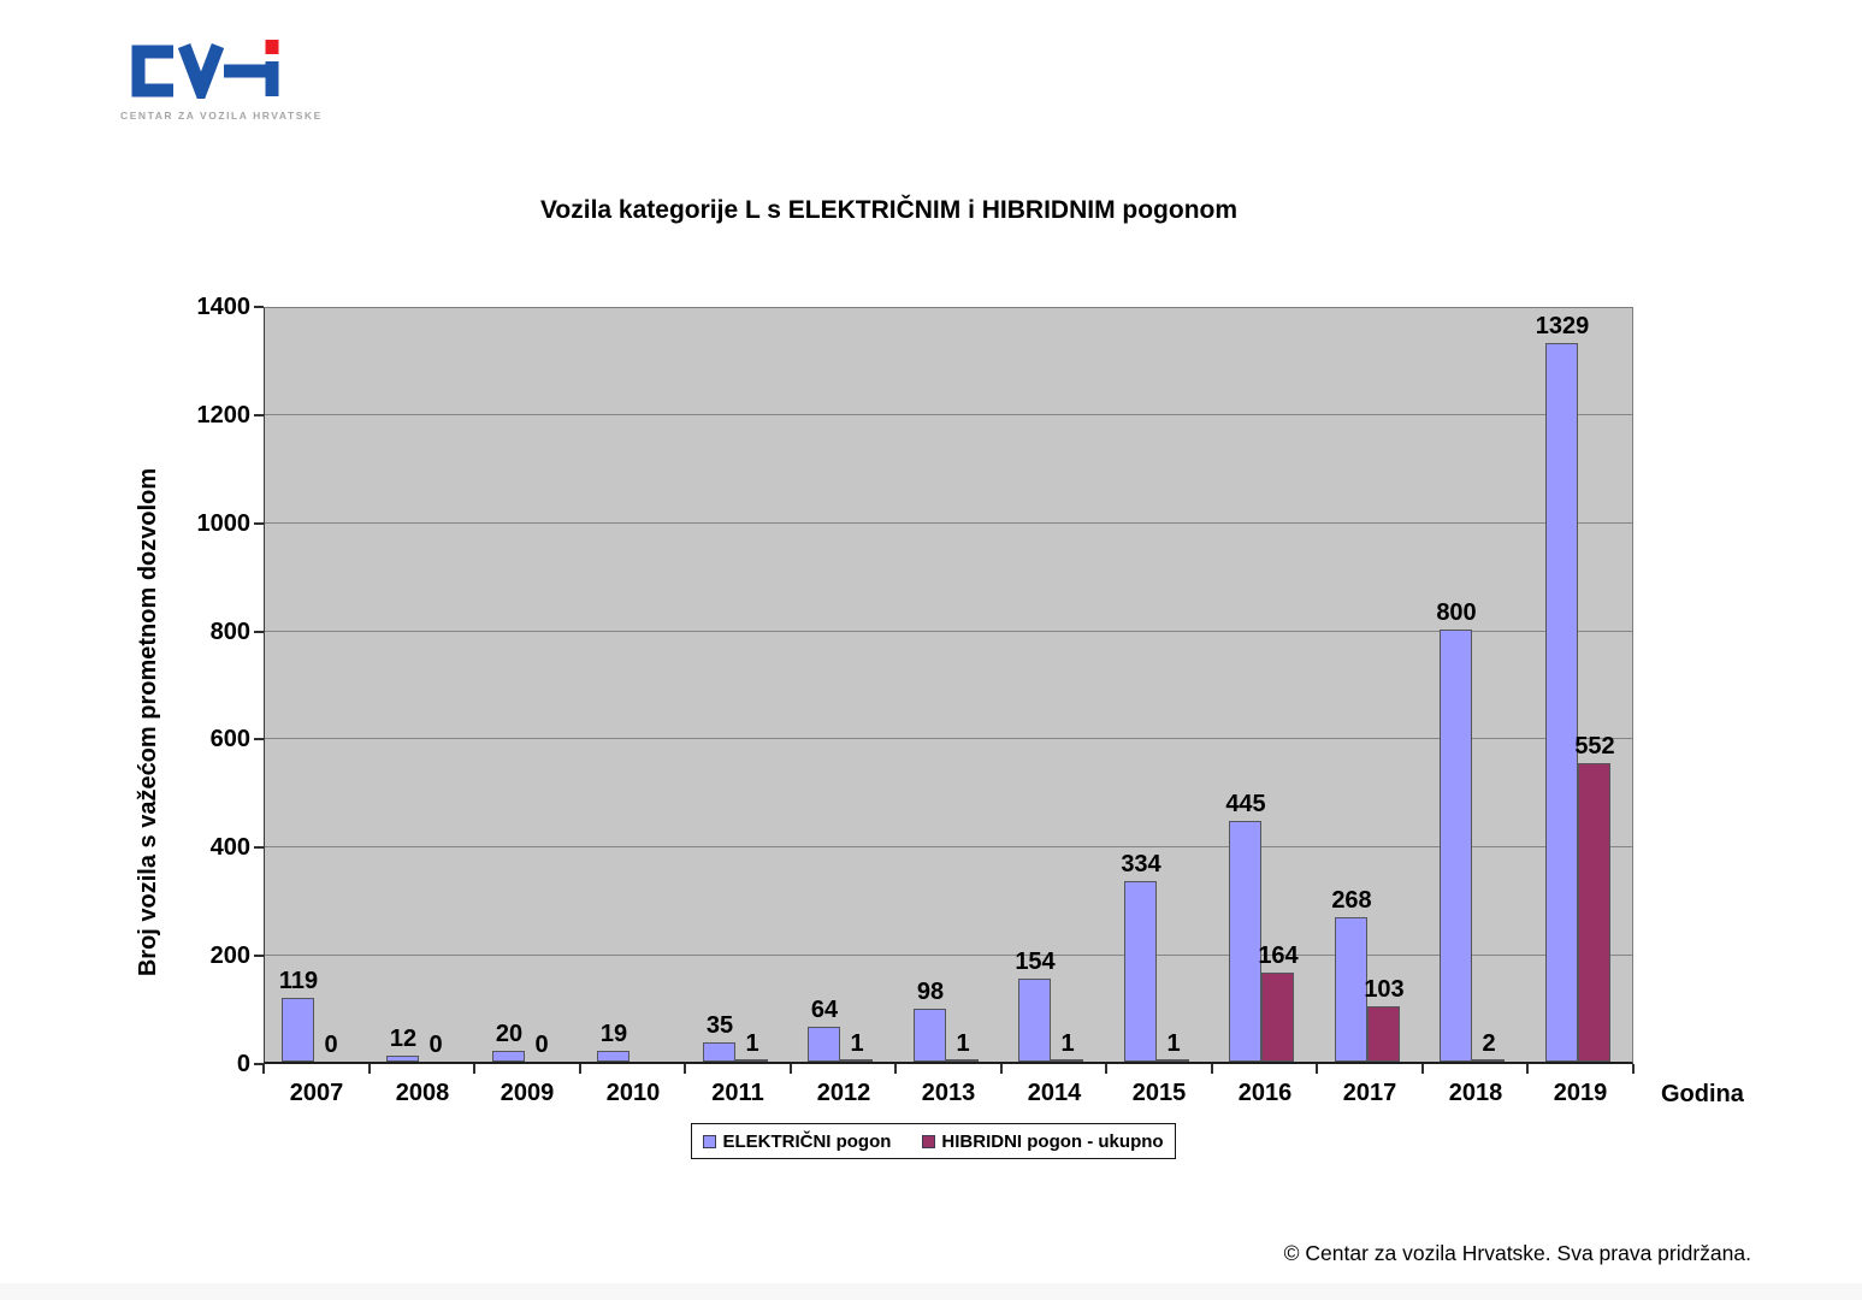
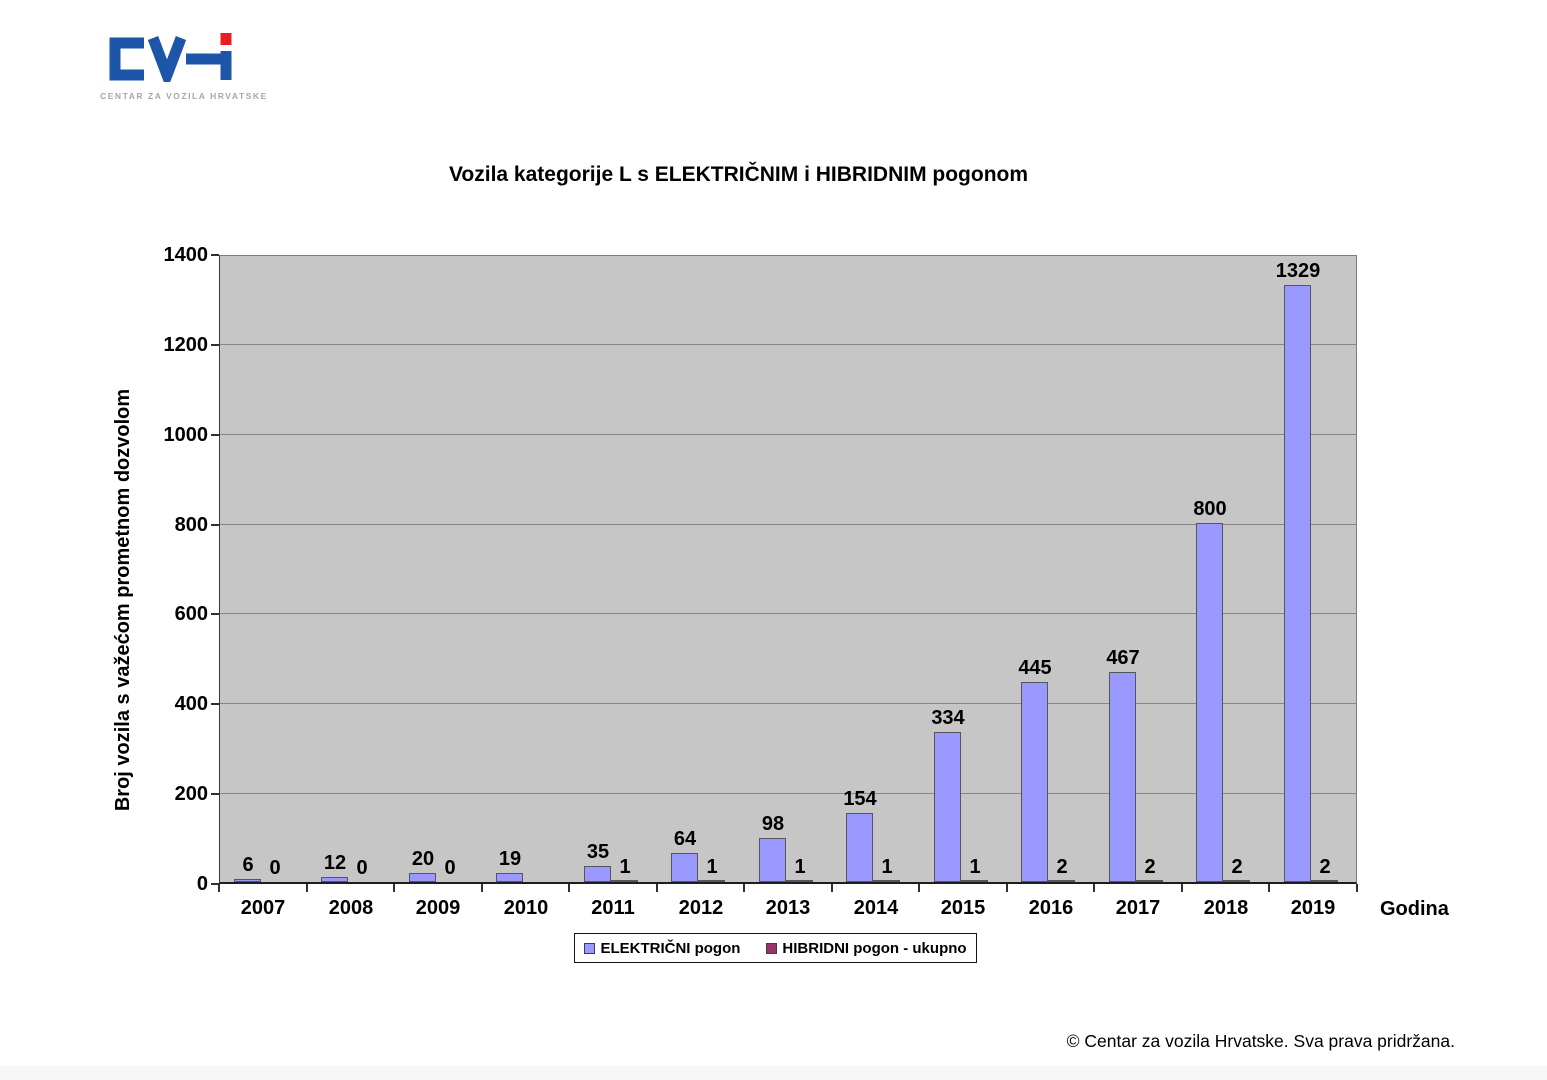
ELEKTRIČNI pogon/2007: 119 -> 6
HIBRIDNI pogon - ukupno/2016: 164 -> 2
ELEKTRIČNI pogon/2017: 268 -> 467
HIBRIDNI pogon - ukupno/2017: 103 -> 2
HIBRIDNI pogon - ukupno/2019: 552 -> 2
